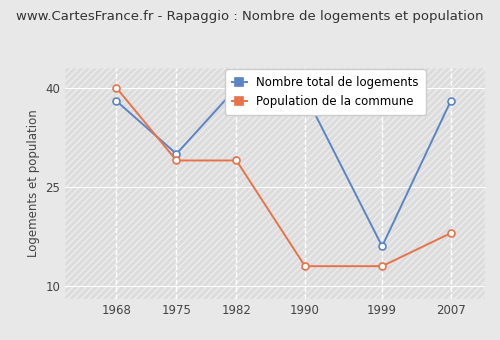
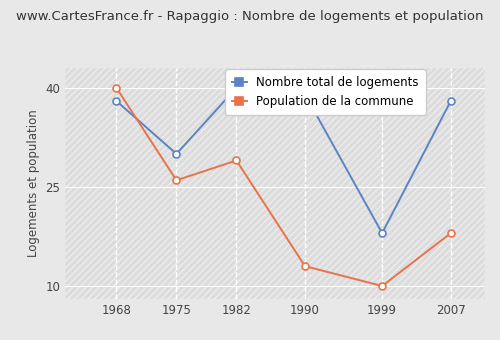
Population de la commune/1975: 29 -> 26
Nombre total de logements/1999: 16 -> 18
Population de la commune/1999: 13 -> 10
